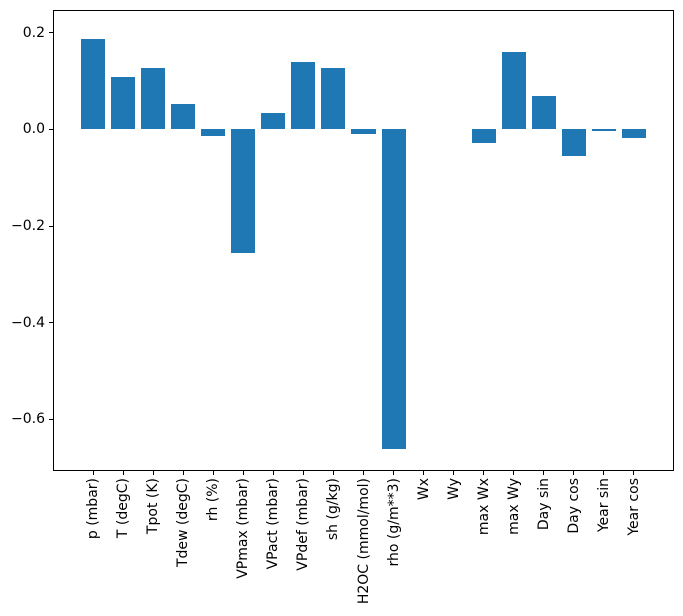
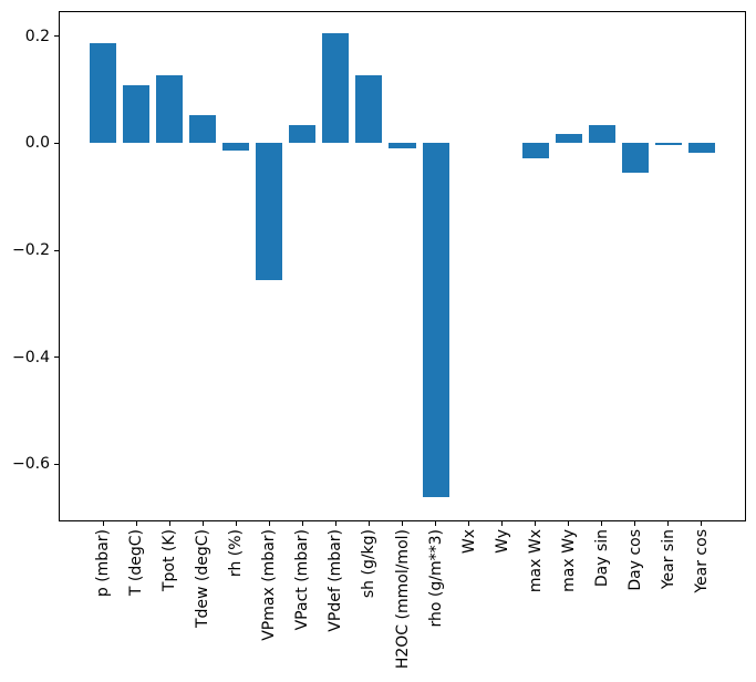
VPdef (mbar): 0.14 -> 0.21
max Wy: 0.16 -> 0.02
Day sin: 0.07 -> 0.03
